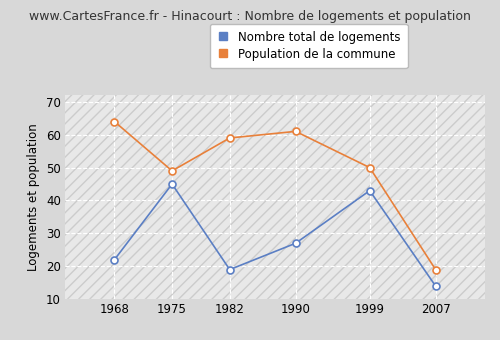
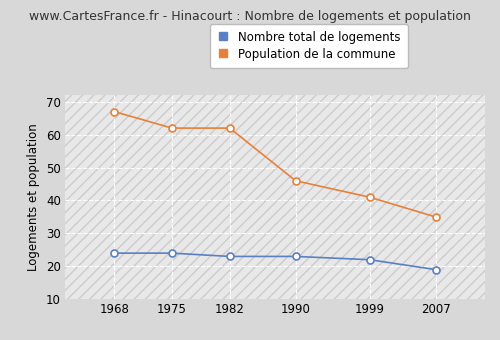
Nombre total de logements/1968: 22 -> 24
Population de la commune/1968: 64 -> 67
Nombre total de logements/1975: 45 -> 24
Population de la commune/1975: 49 -> 62
Nombre total de logements/1982: 19 -> 23
Population de la commune/1982: 59 -> 62
Nombre total de logements/1990: 27 -> 23
Population de la commune/1990: 61 -> 46
Nombre total de logements/1999: 43 -> 22
Population de la commune/1999: 50 -> 41
Nombre total de logements/2007: 14 -> 19
Population de la commune/2007: 19 -> 35
